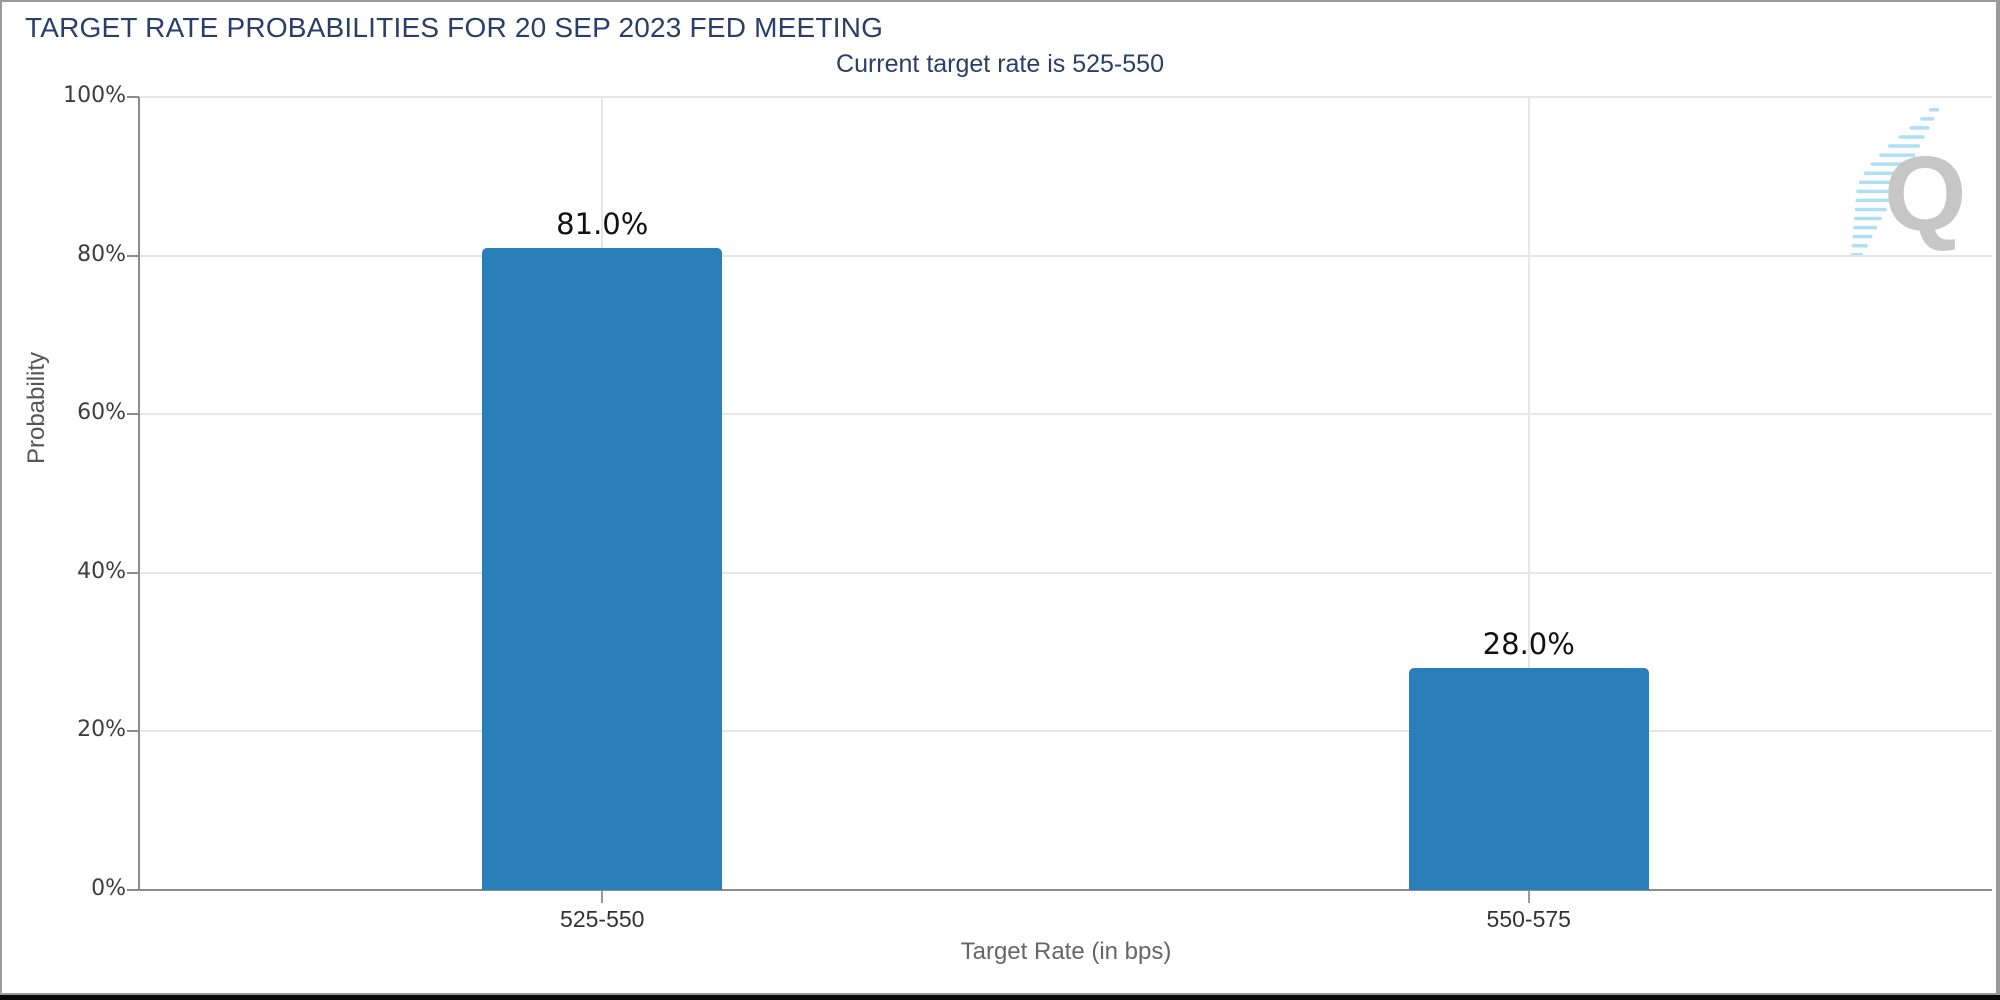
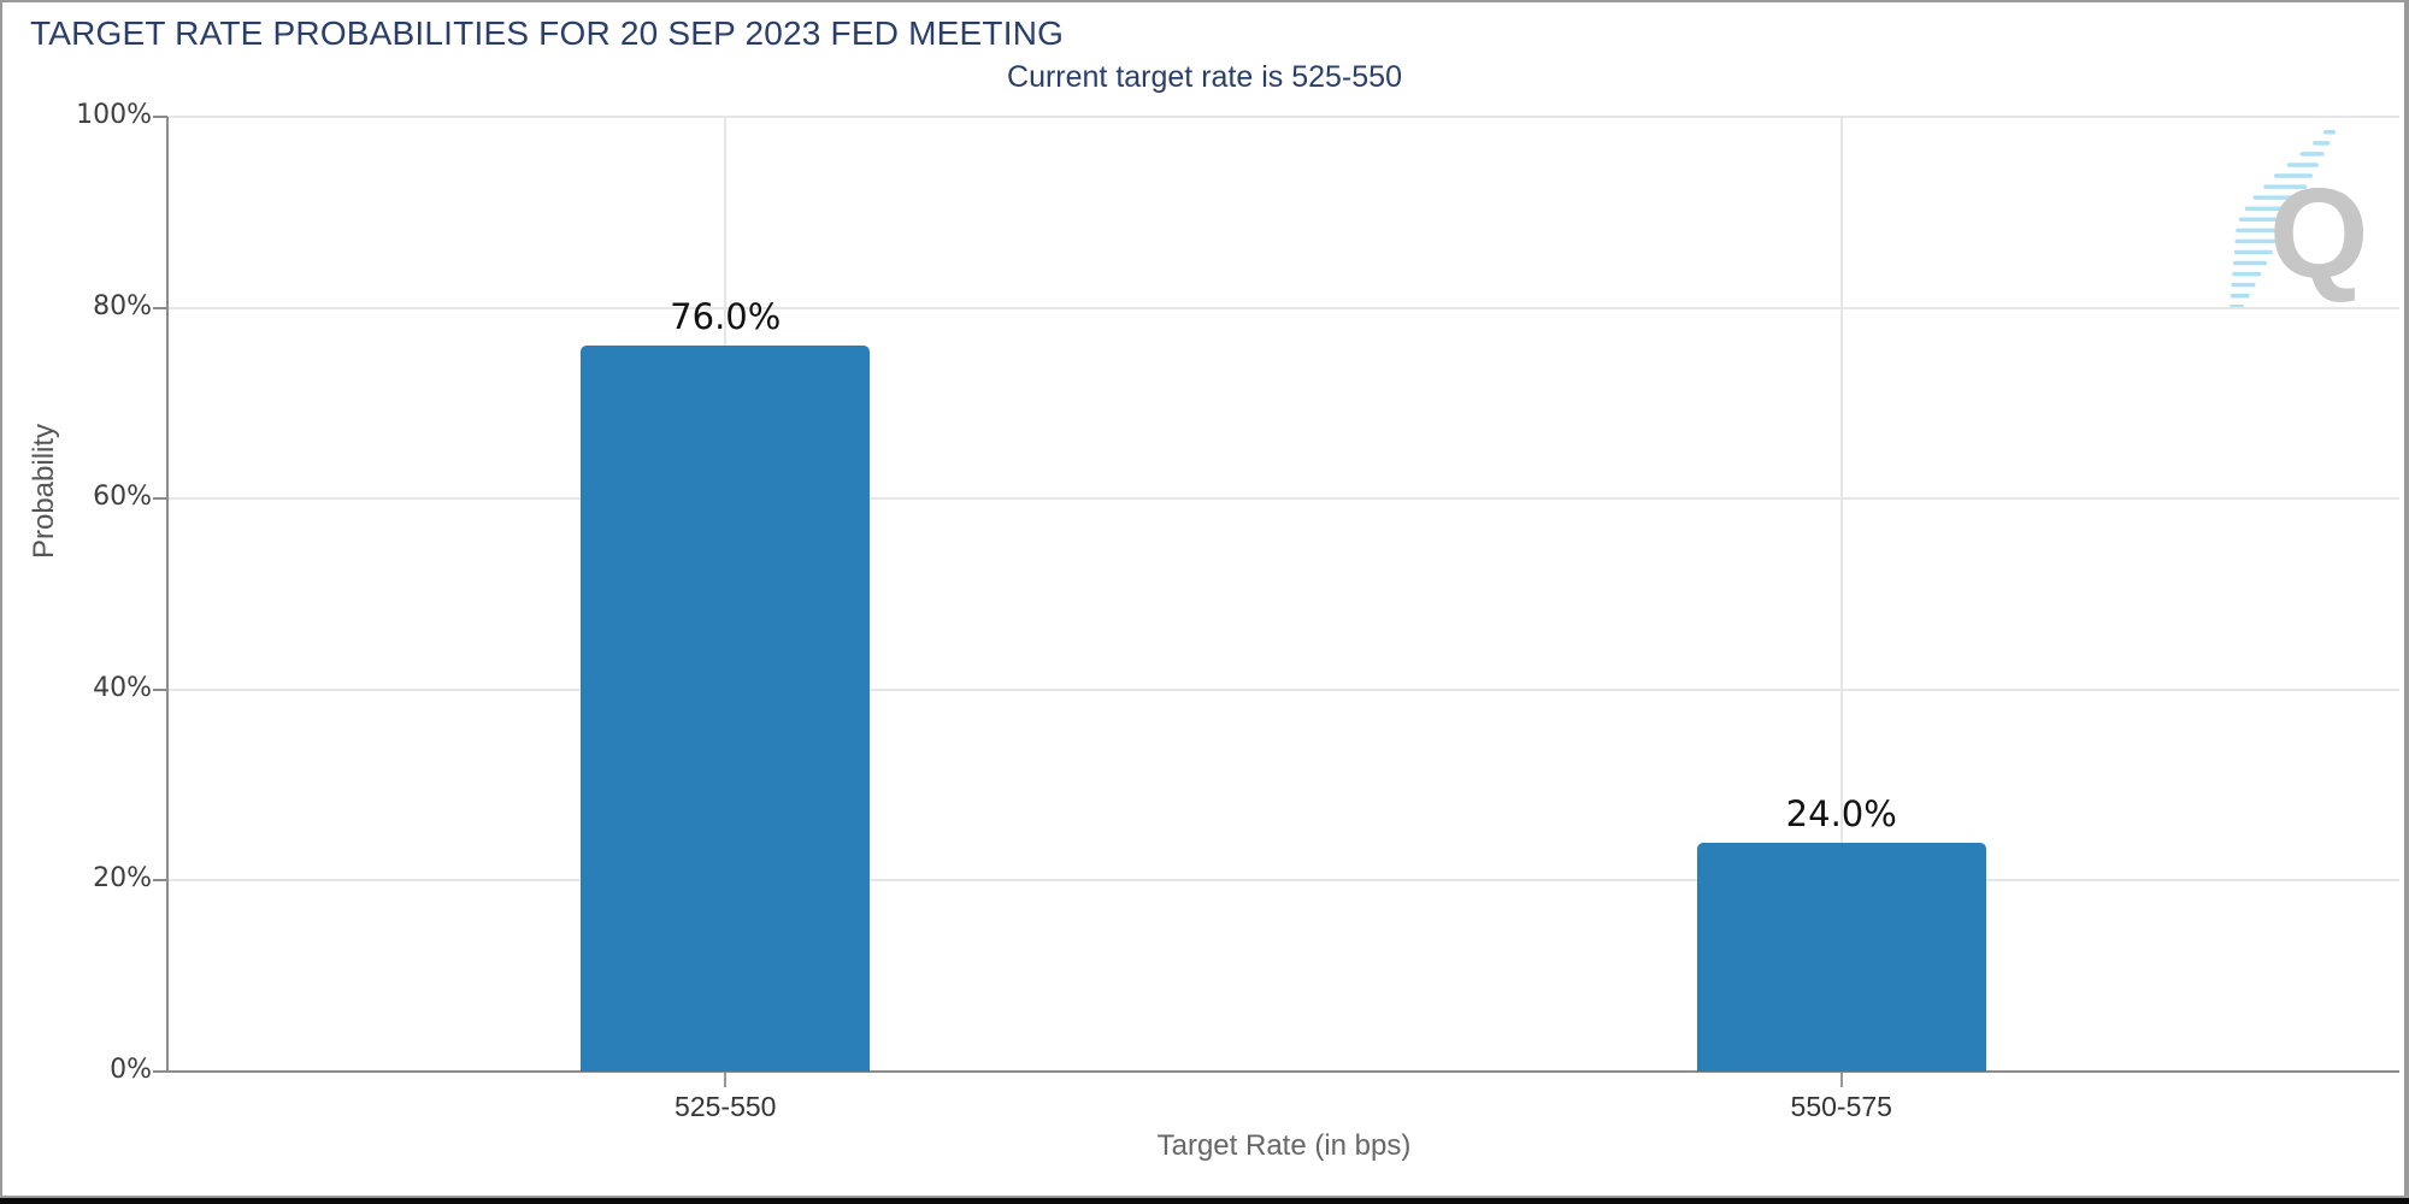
525-550: 81.0% -> 76.0%
550-575: 28.0% -> 24.0%
